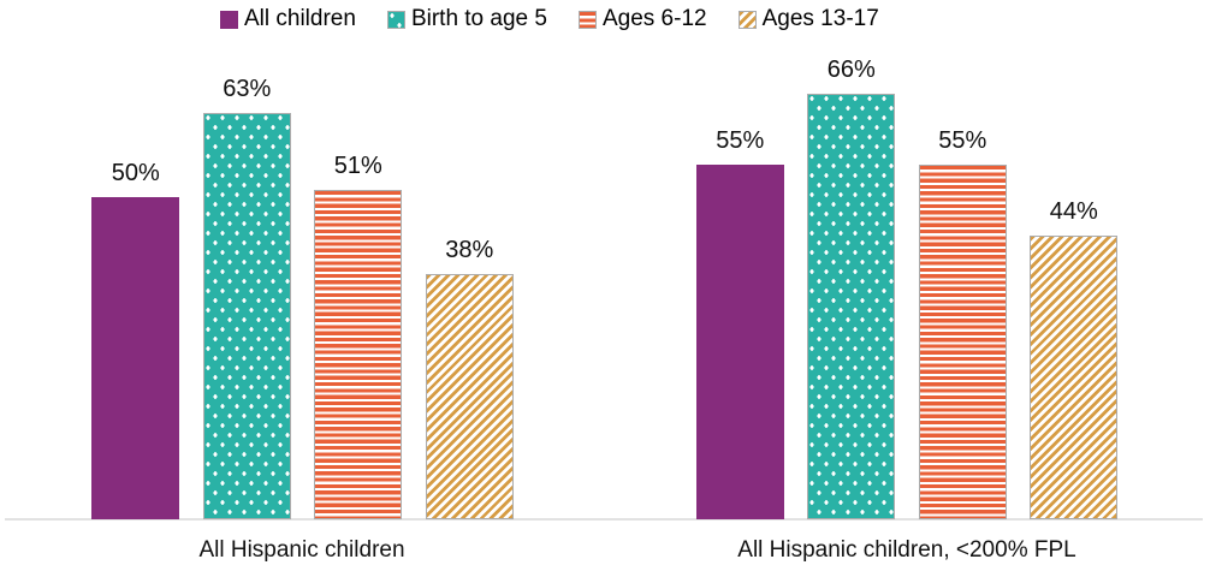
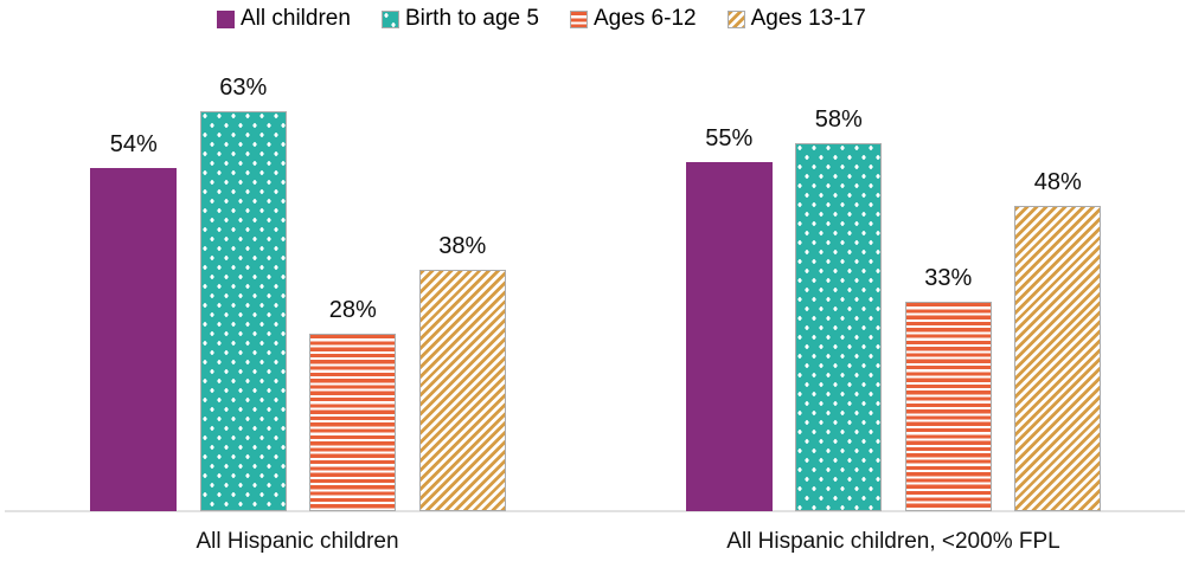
All children/All Hispanic children: 50% -> 54%
Ages 6-12/All Hispanic children: 51% -> 28%
Birth to age 5/All Hispanic children, <200% FPL: 66% -> 58%
Ages 6-12/All Hispanic children, <200% FPL: 55% -> 33%
Ages 13-17/All Hispanic children, <200% FPL: 44% -> 48%
